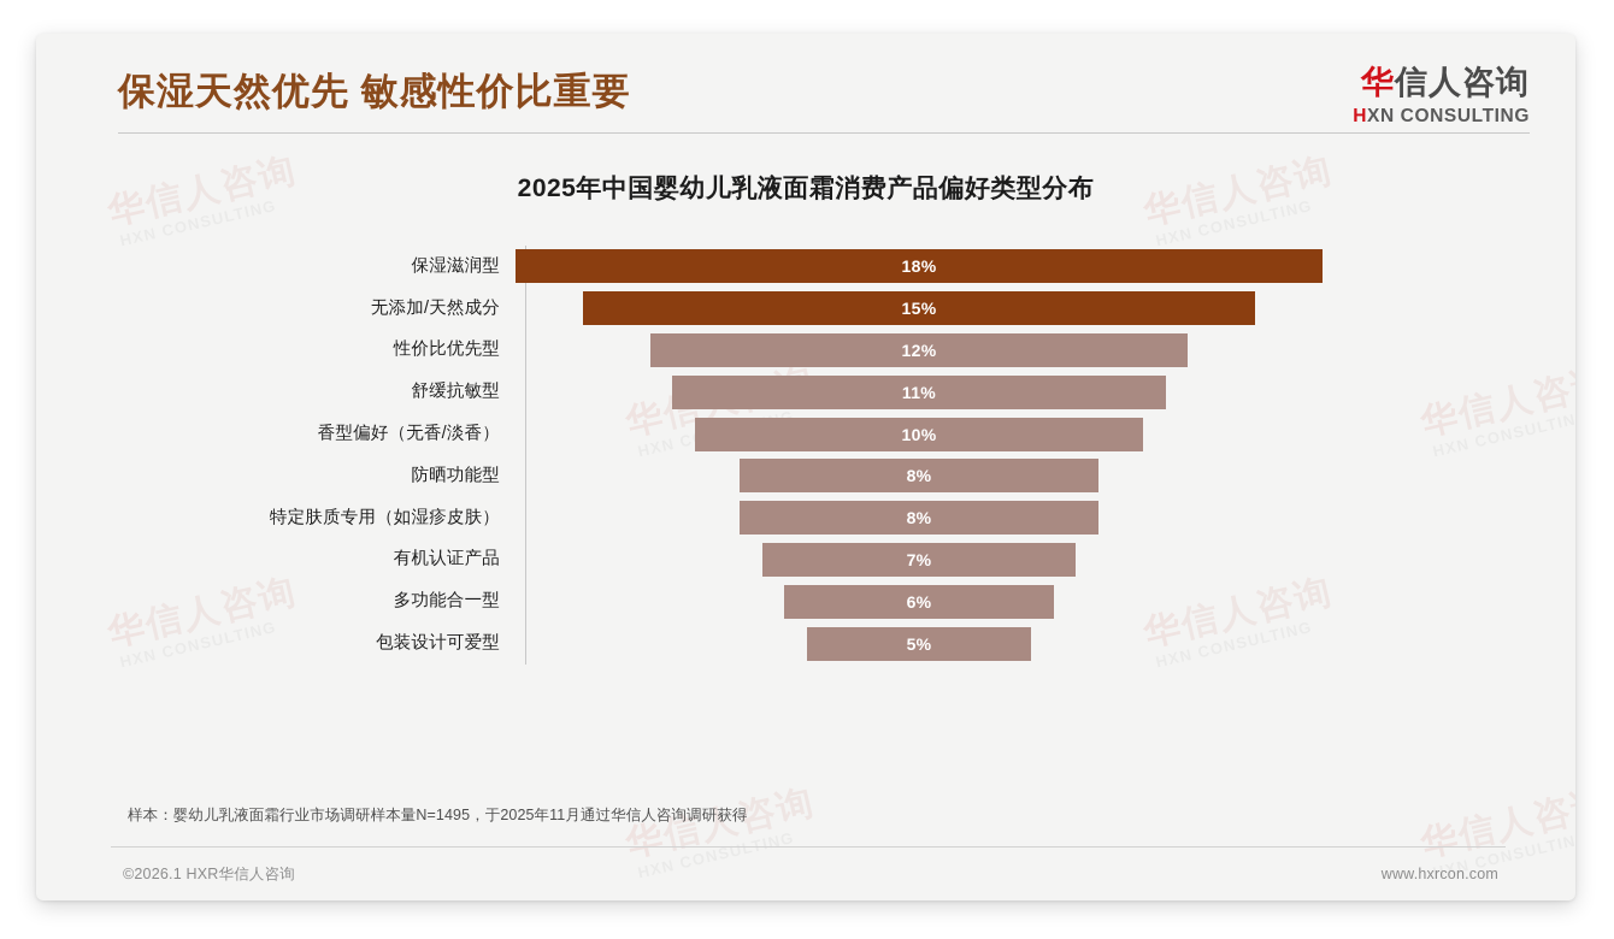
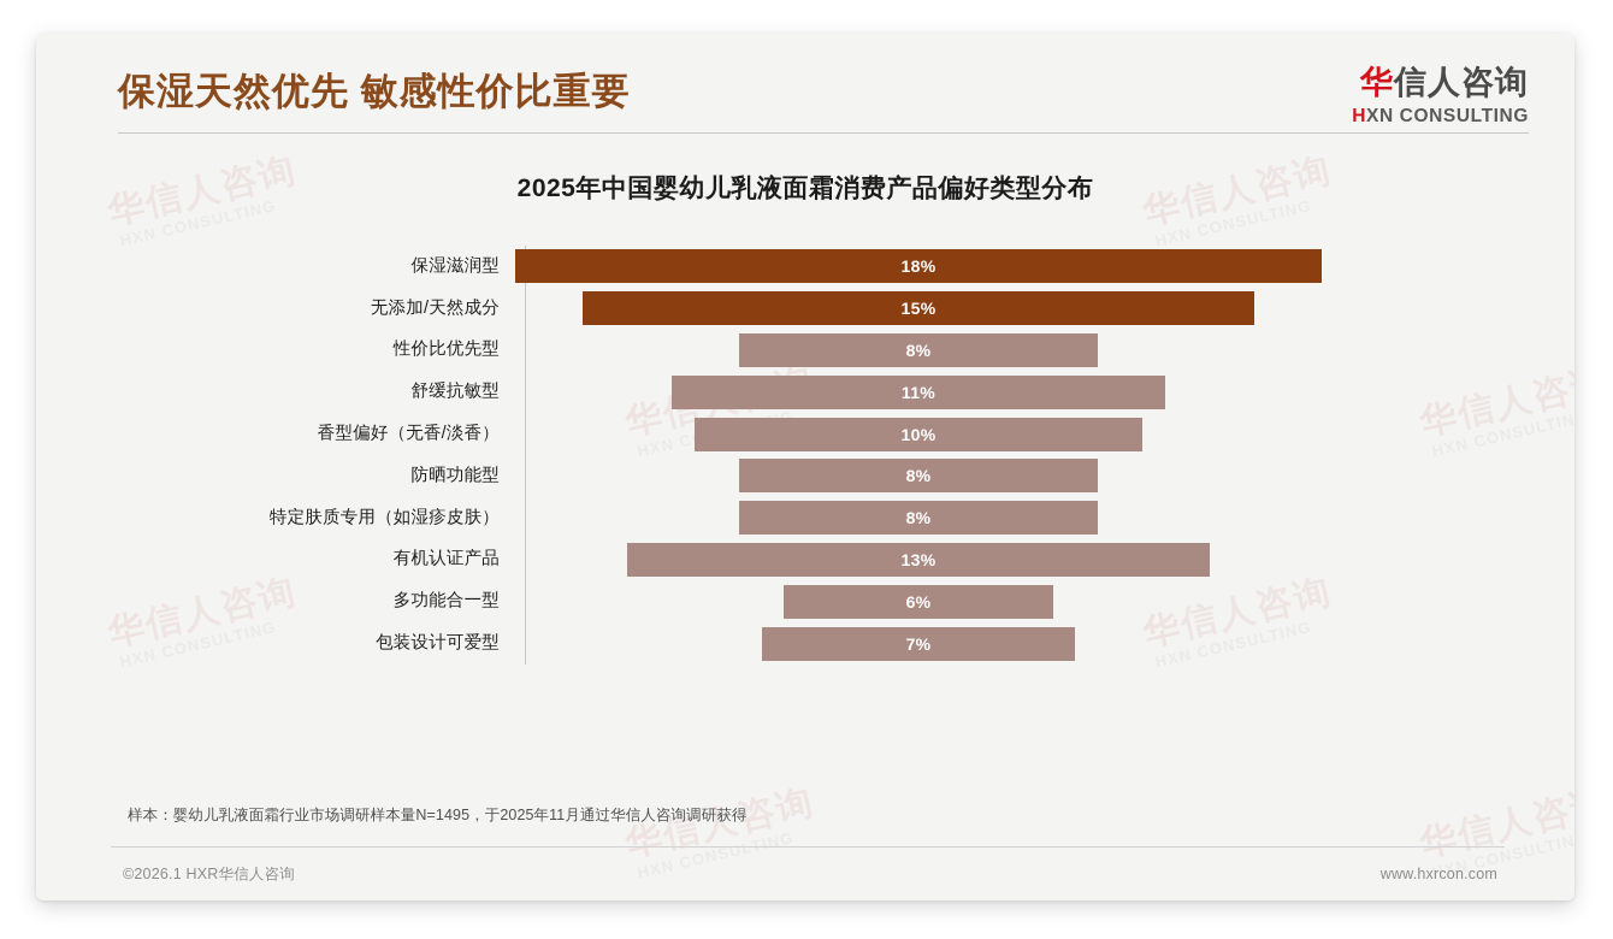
性价比优先型: 12% -> 8%
有机认证产品: 7% -> 13%
包装设计可爱型: 5% -> 7%
